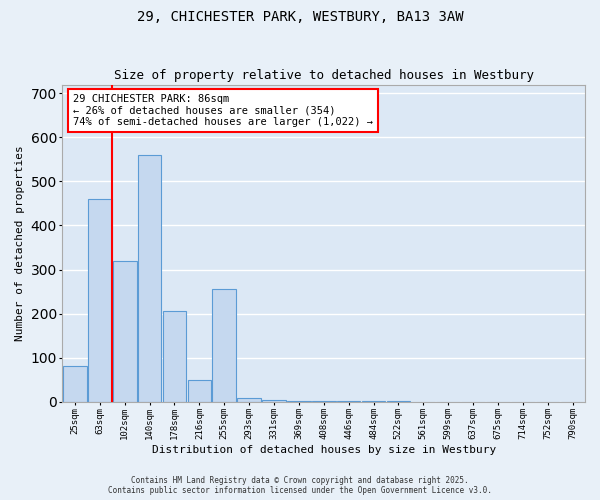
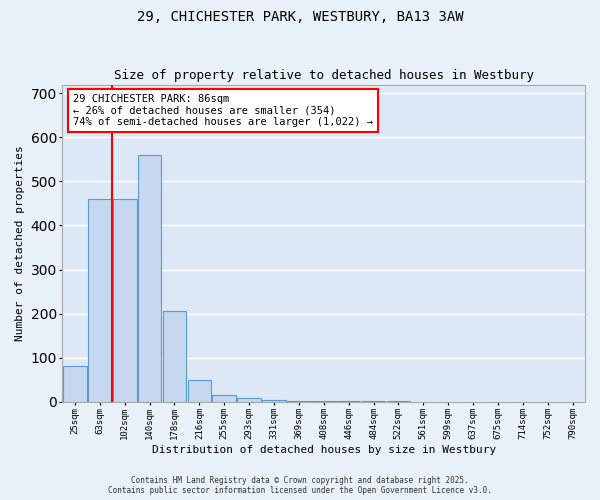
102sqm: 320 -> 460
255sqm: 255 -> 15
